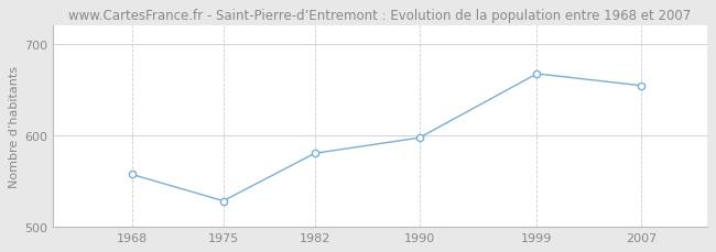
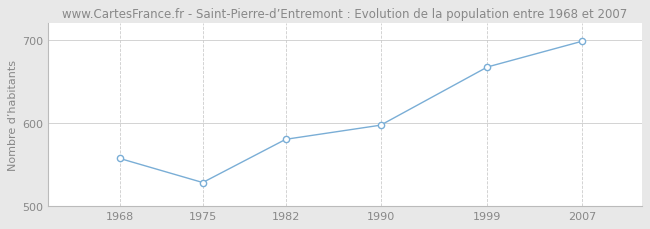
2007: 654 -> 698
